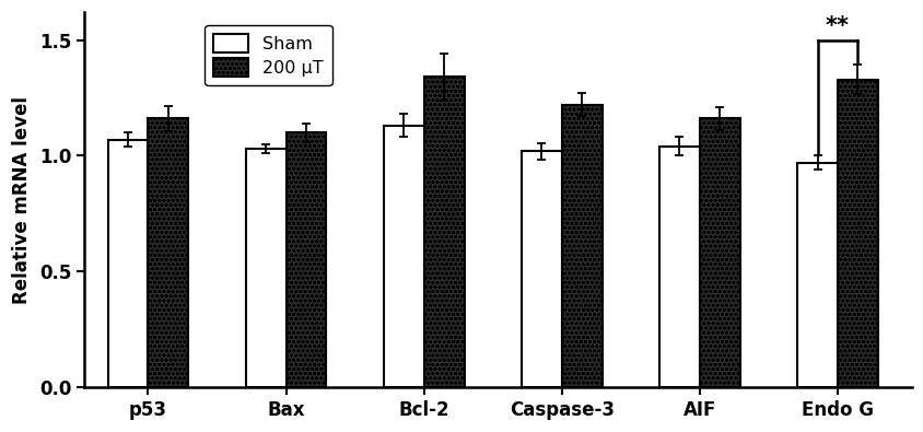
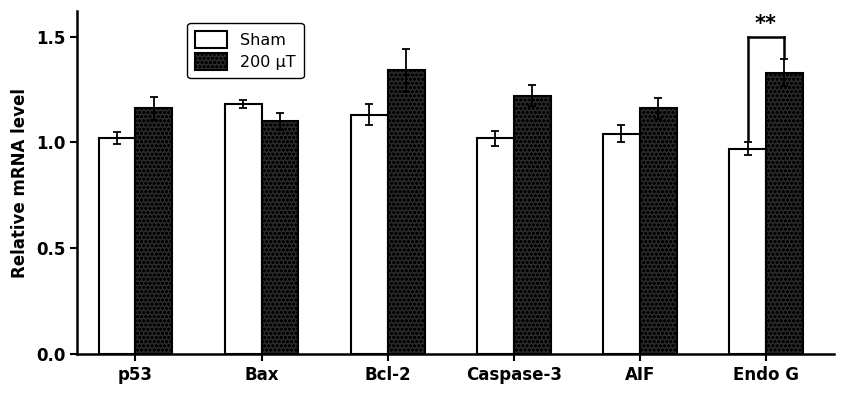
Sham/p53: 1.07 -> 1.02
Sham/Bax: 1.03 -> 1.18
